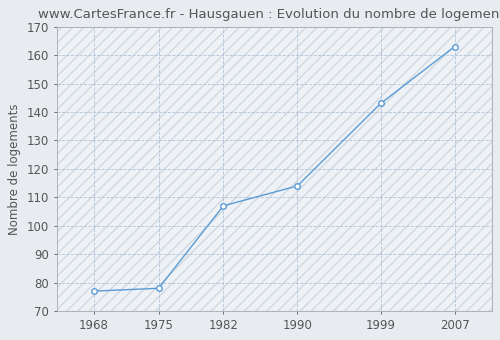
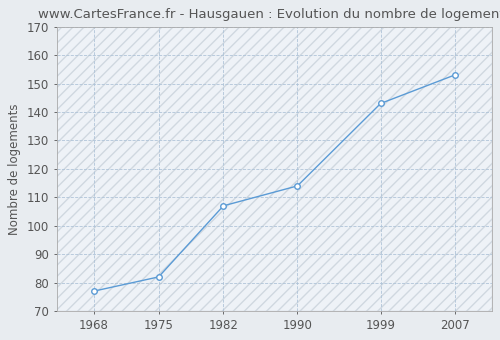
1975: 78 -> 82
2007: 163 -> 153
